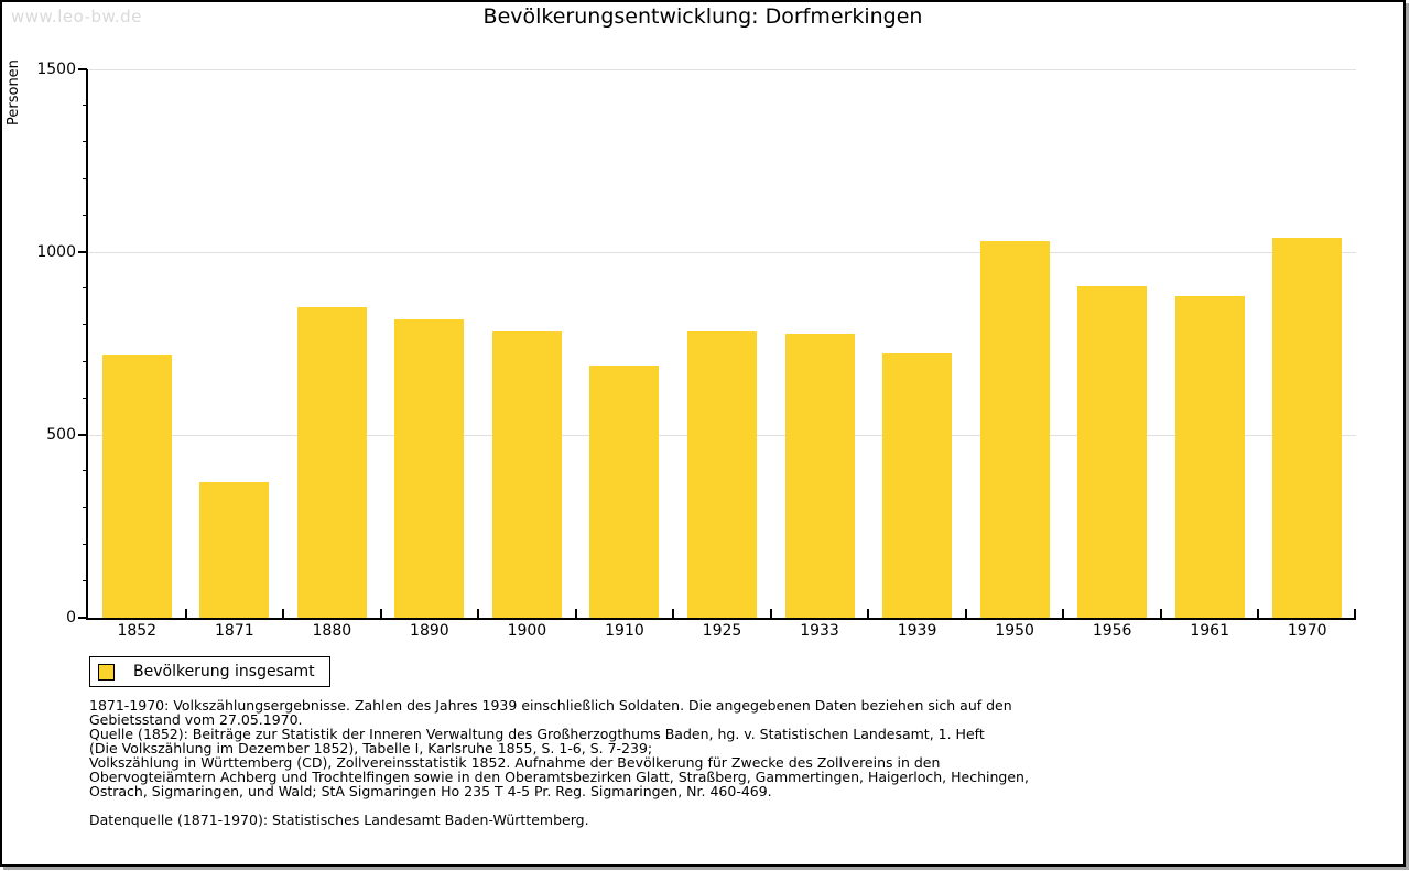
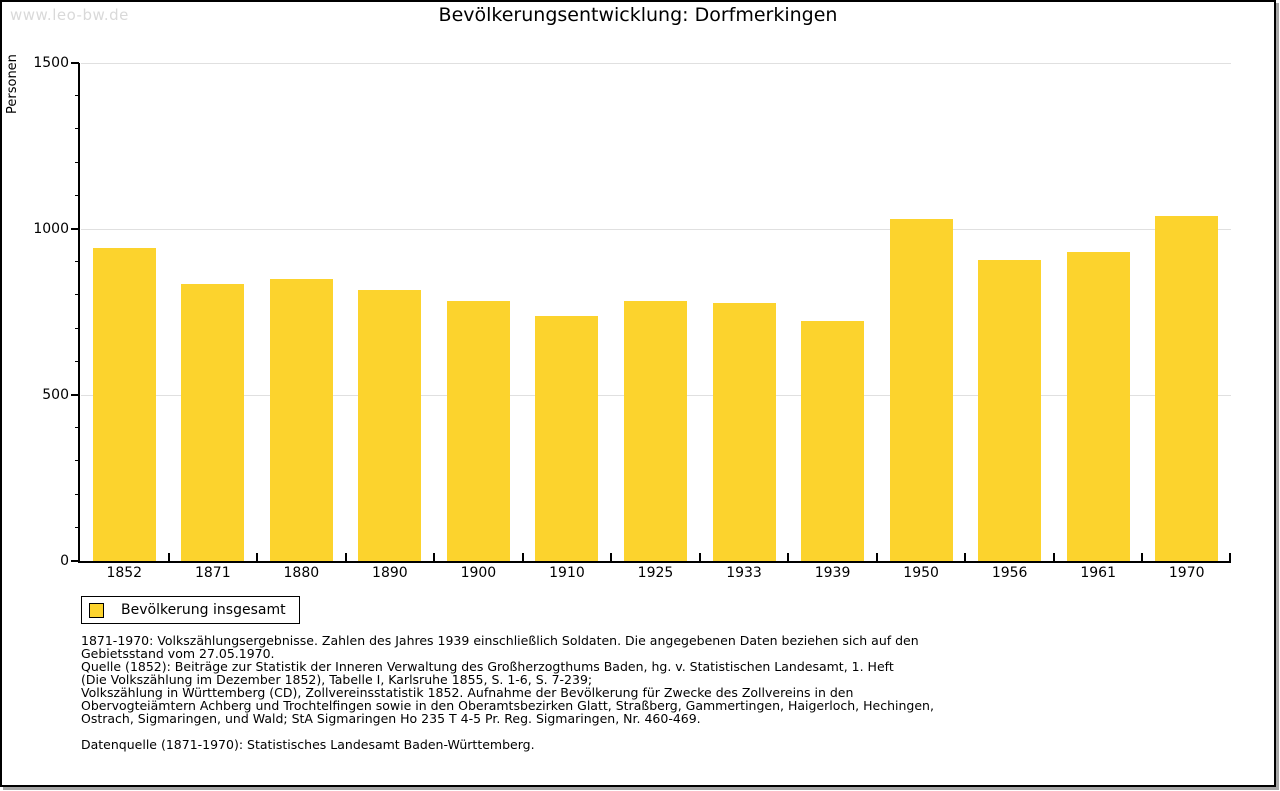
1852: 720 -> 940
1871: 370 -> 830
1910: 690 -> 740
1961: 880 -> 930
